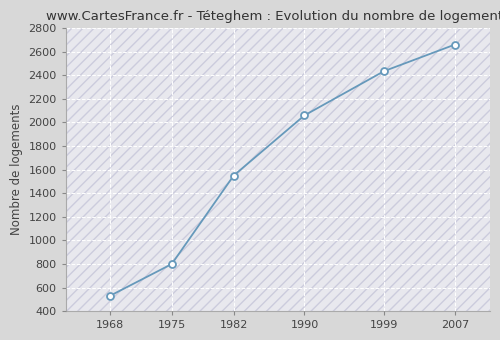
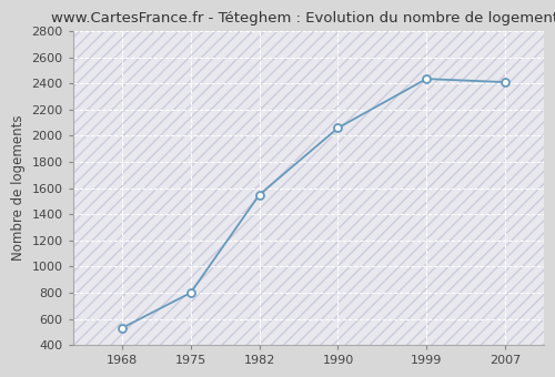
2007: 2660 -> 2410
